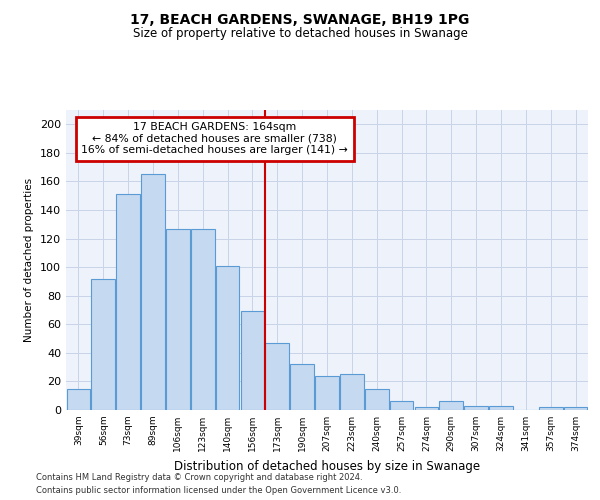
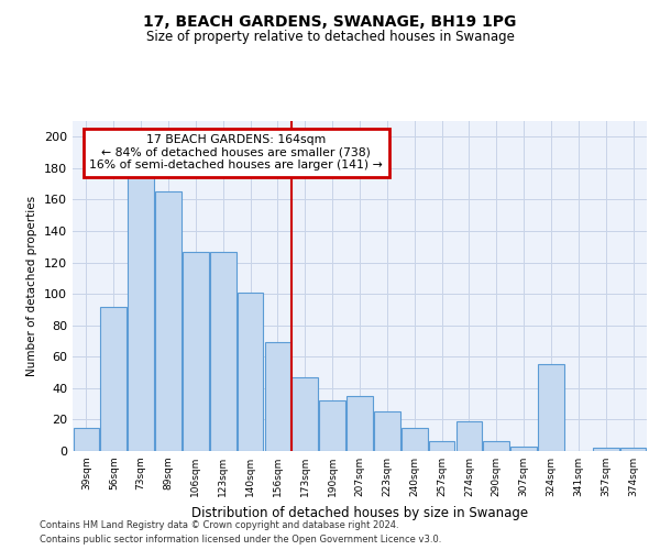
73sqm: 151 -> 174
207sqm: 24 -> 35
274sqm: 2 -> 19
324sqm: 3 -> 55
